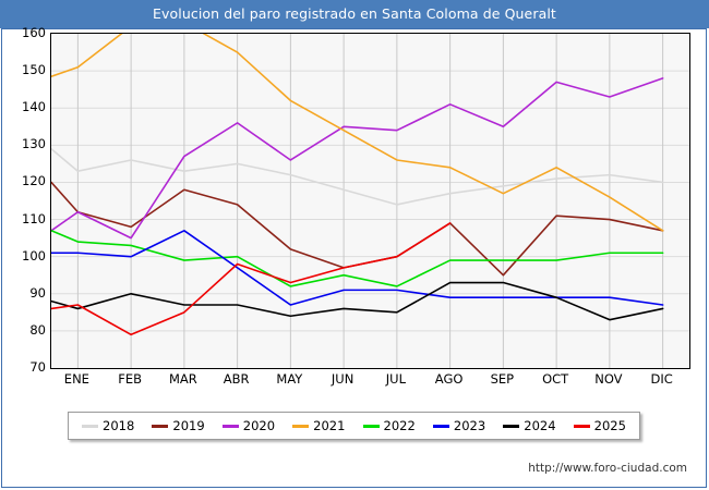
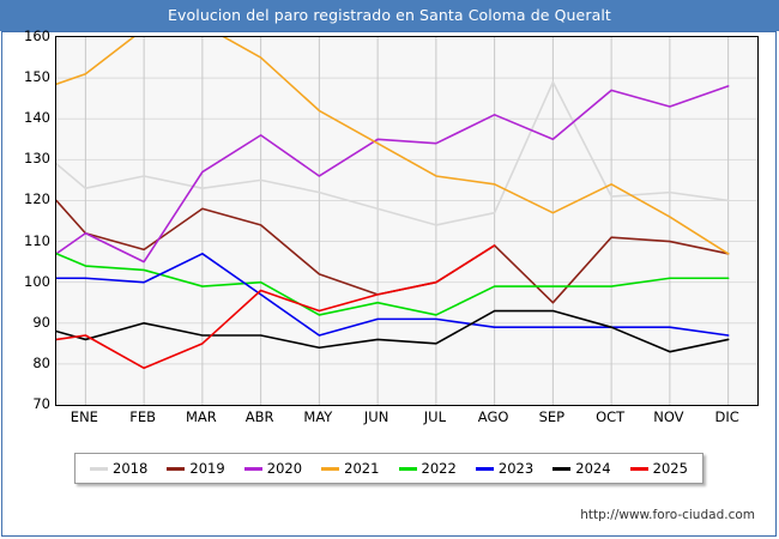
2018/SEP: 119 -> 149
